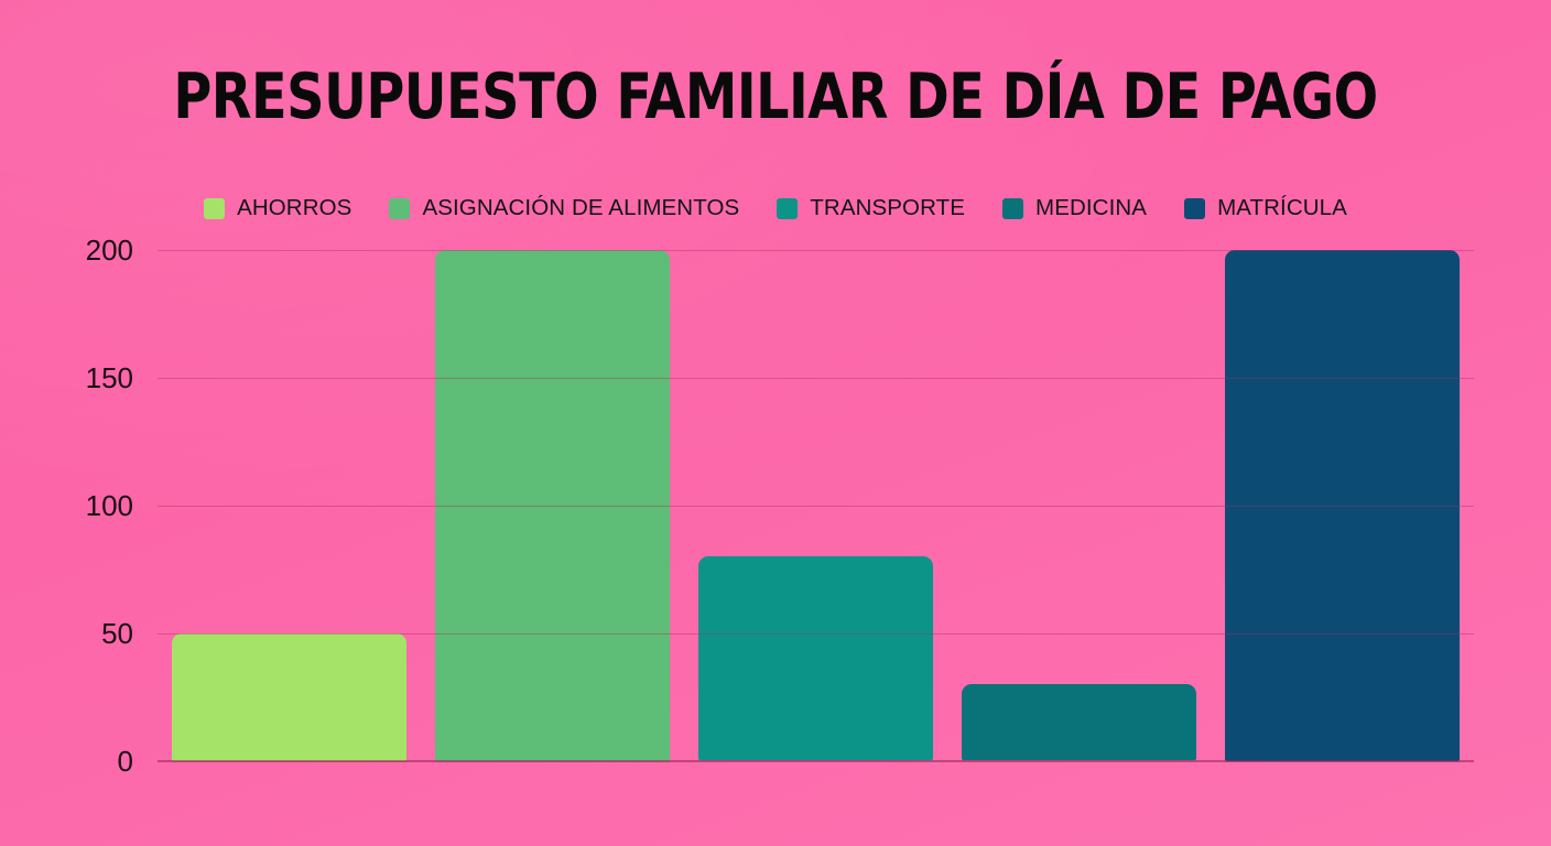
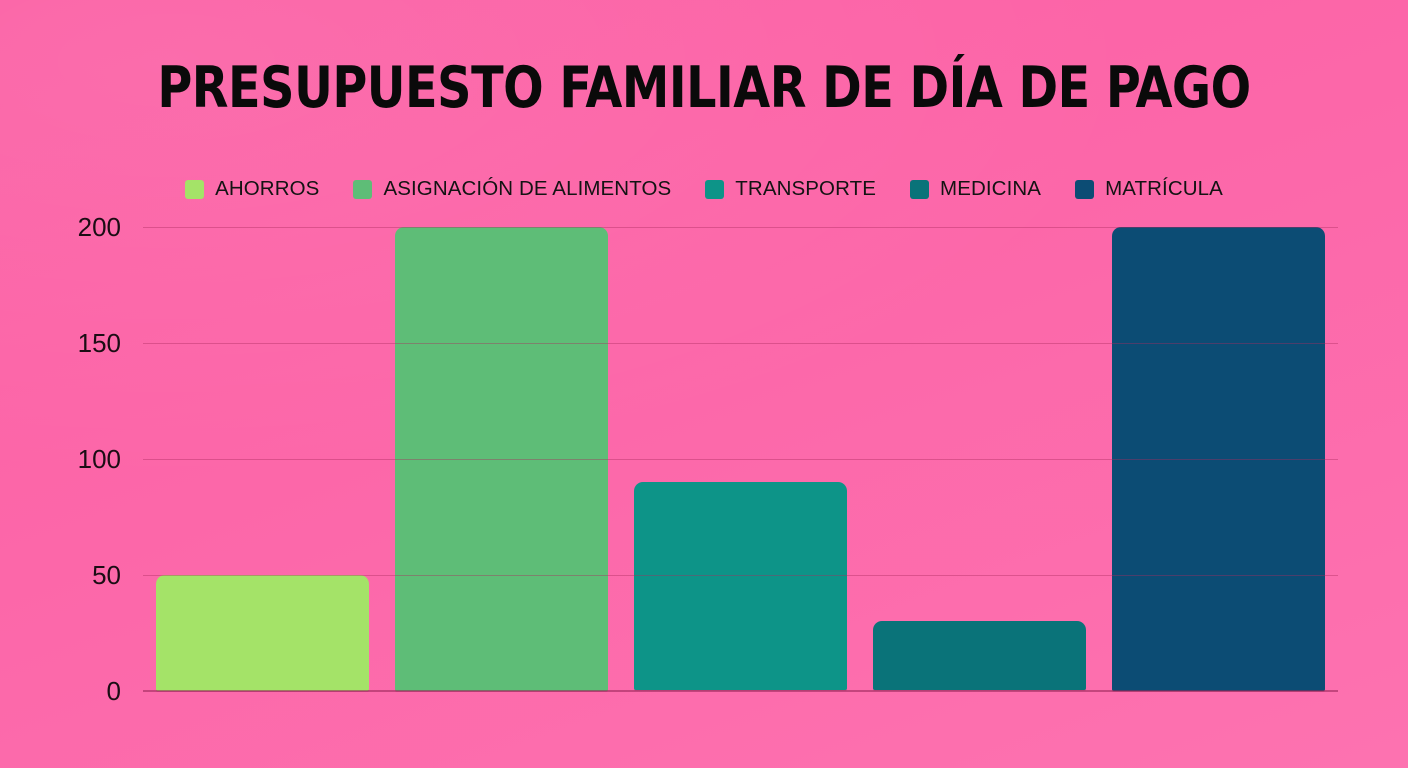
TRANSPORTE: 80 -> 90
